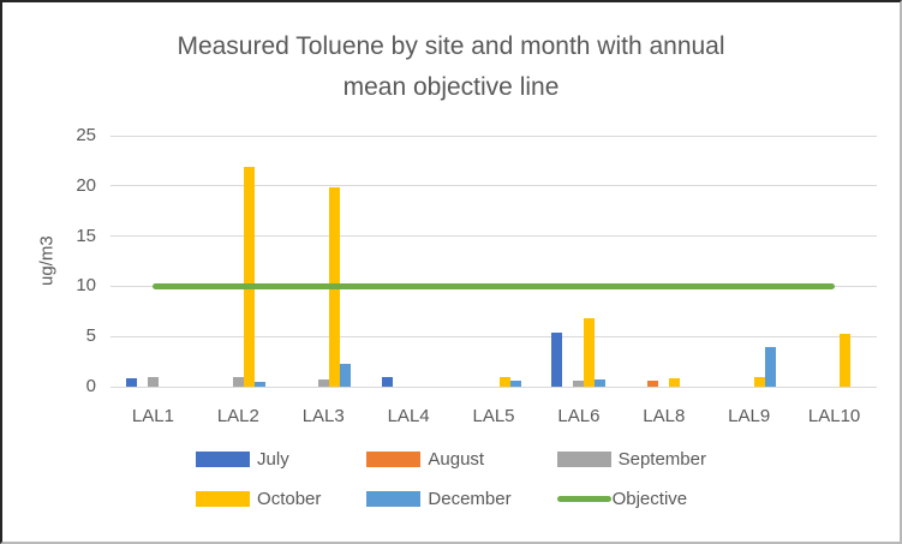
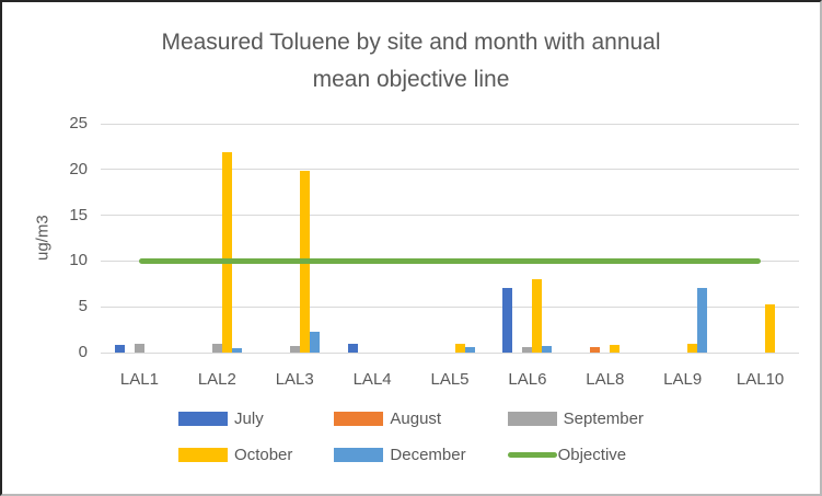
July/LAL6: 5 -> 7
October/LAL6: 7 -> 8
December/LAL9: 4 -> 7
